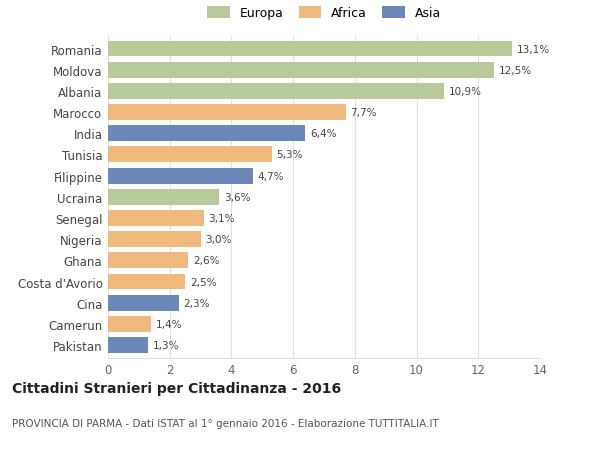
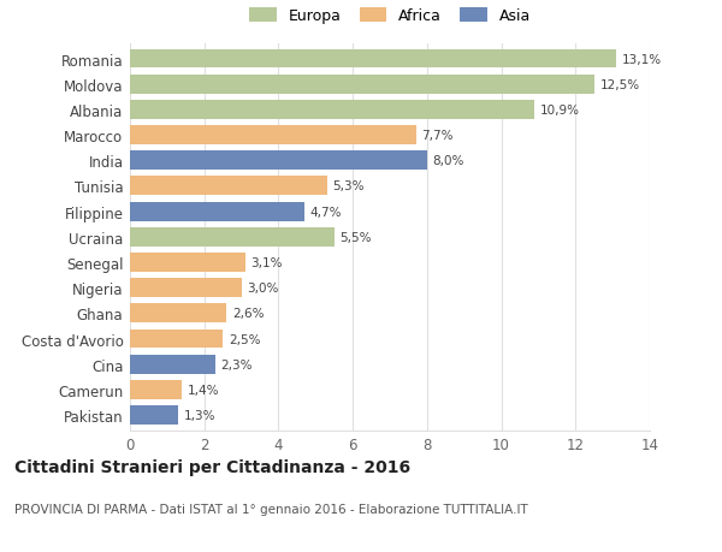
India: 6,4% -> 8,0%
Ucraina: 3,6% -> 5,5%
